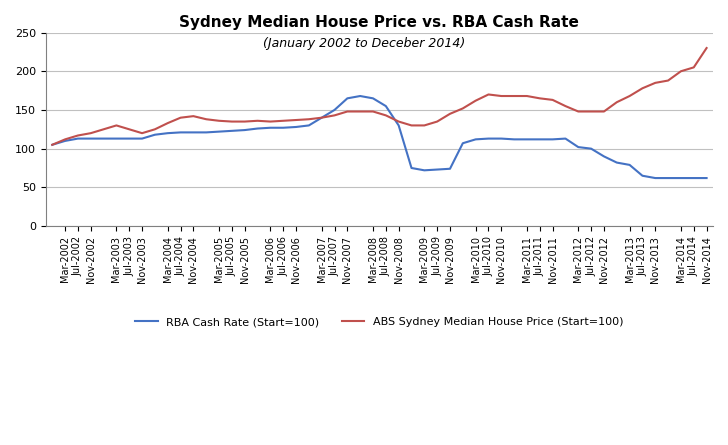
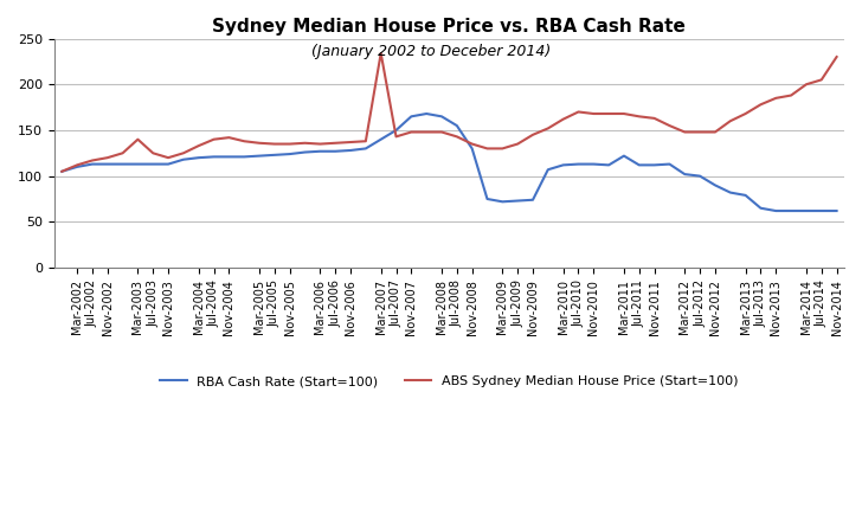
ABS Sydney Median House Price (Start=100)/Mar-2003: 130 -> 140
ABS Sydney Median House Price (Start=100)/Mar-2007: 140 -> 234
RBA Cash Rate (Start=100)/Mar-2011: 112 -> 122
